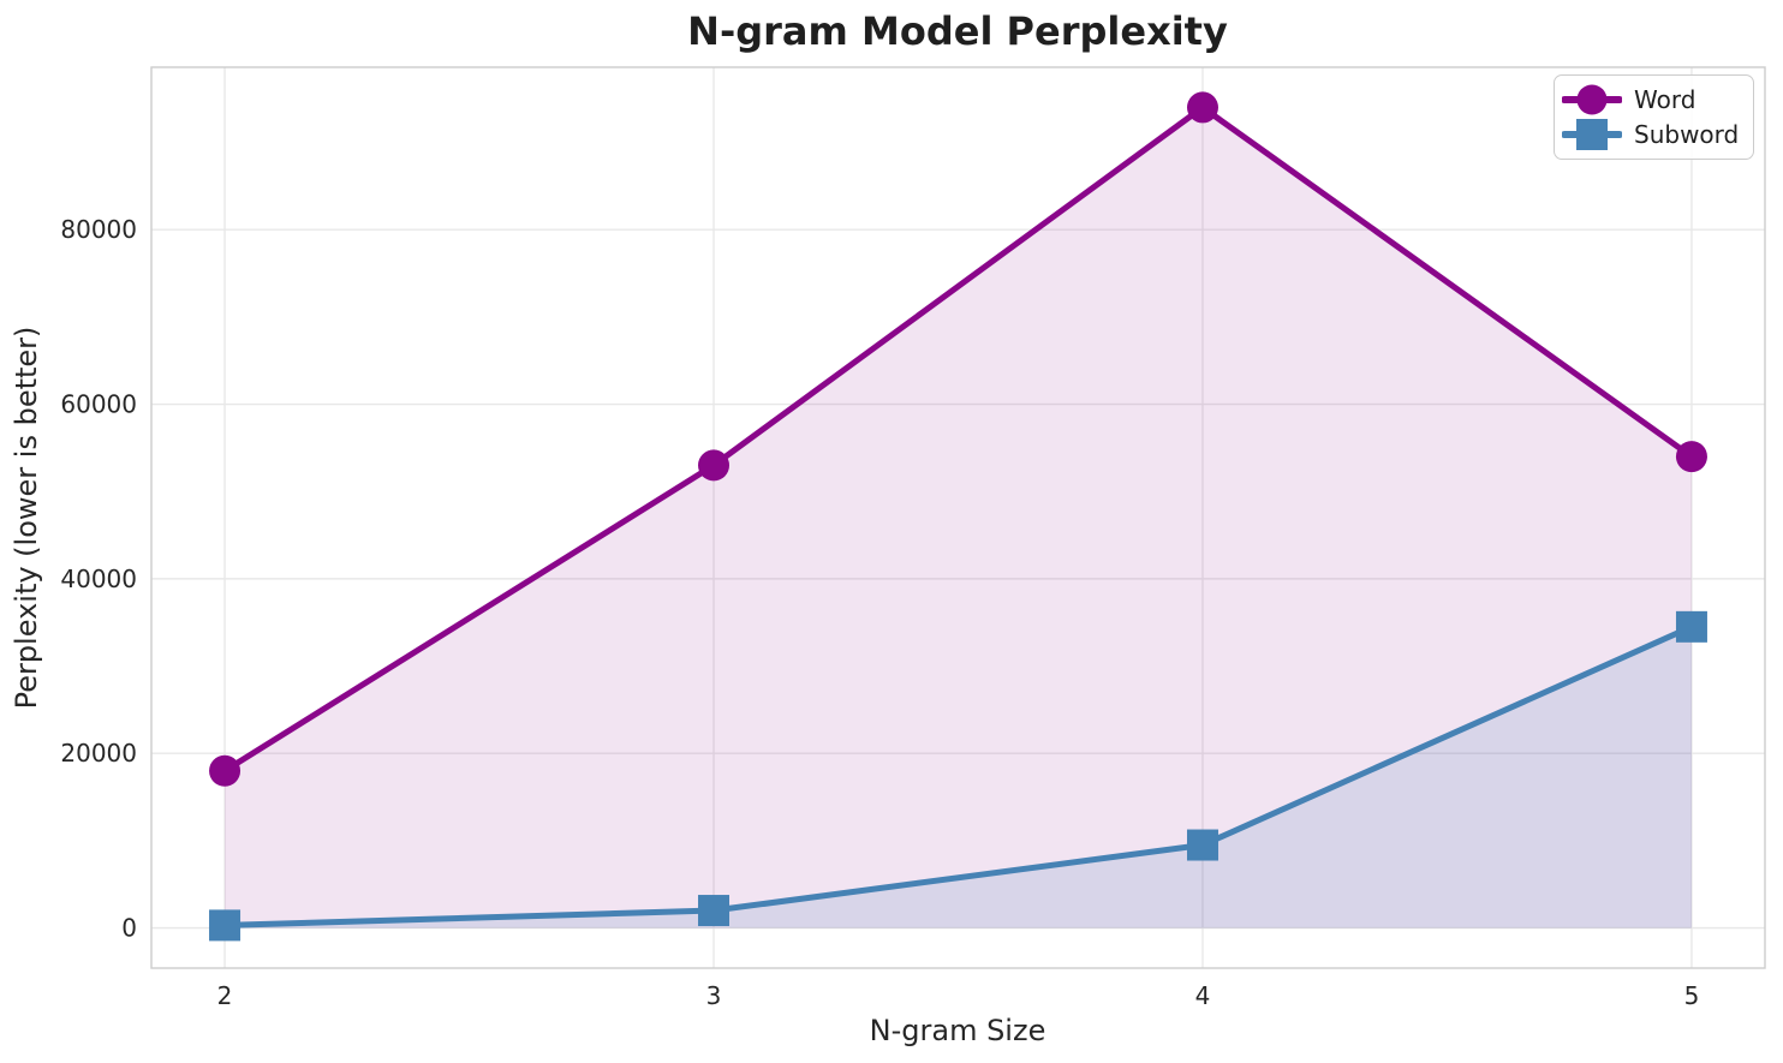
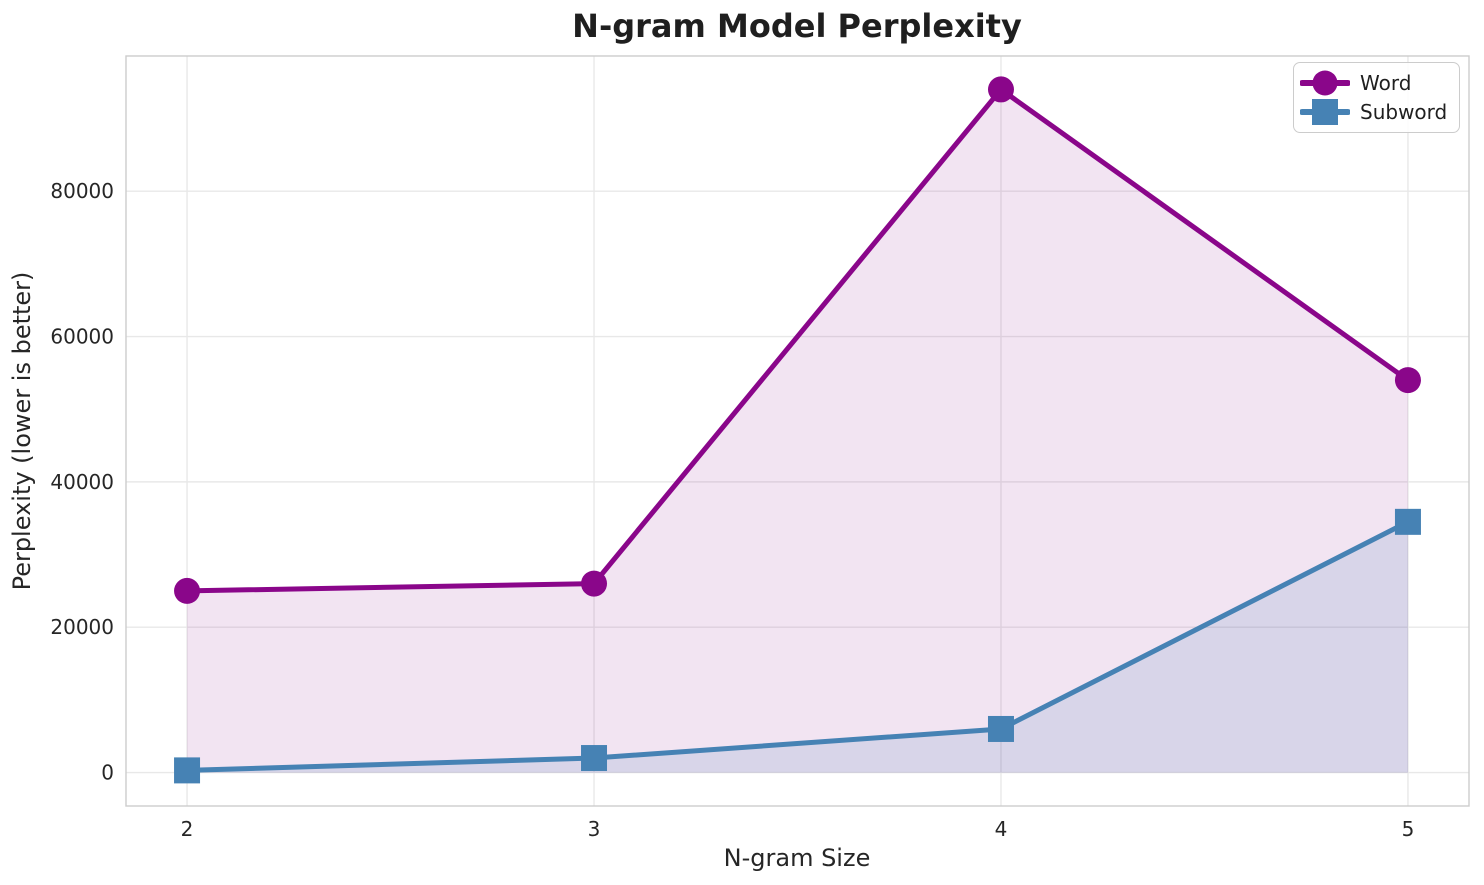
Word/2: 18000 -> 25000
Word/3: 53000 -> 26000
Subword/4: 10000 -> 6000
